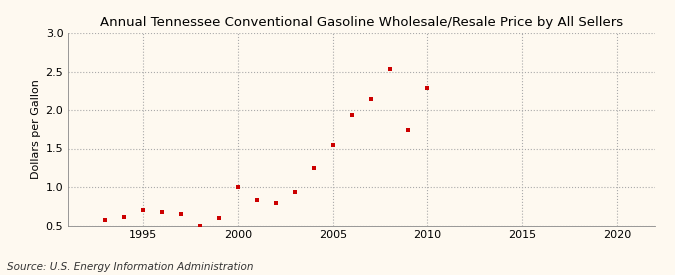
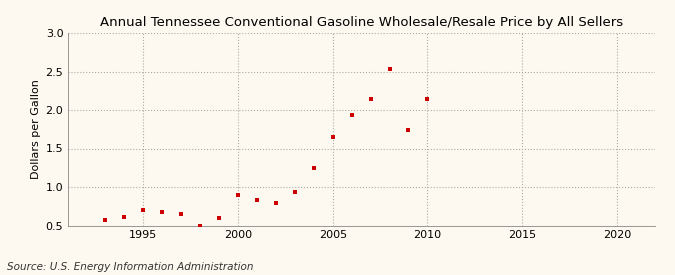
2000: 1.00 -> 0.90
2005: 1.54 -> 1.65
2010: 2.28 -> 2.14
